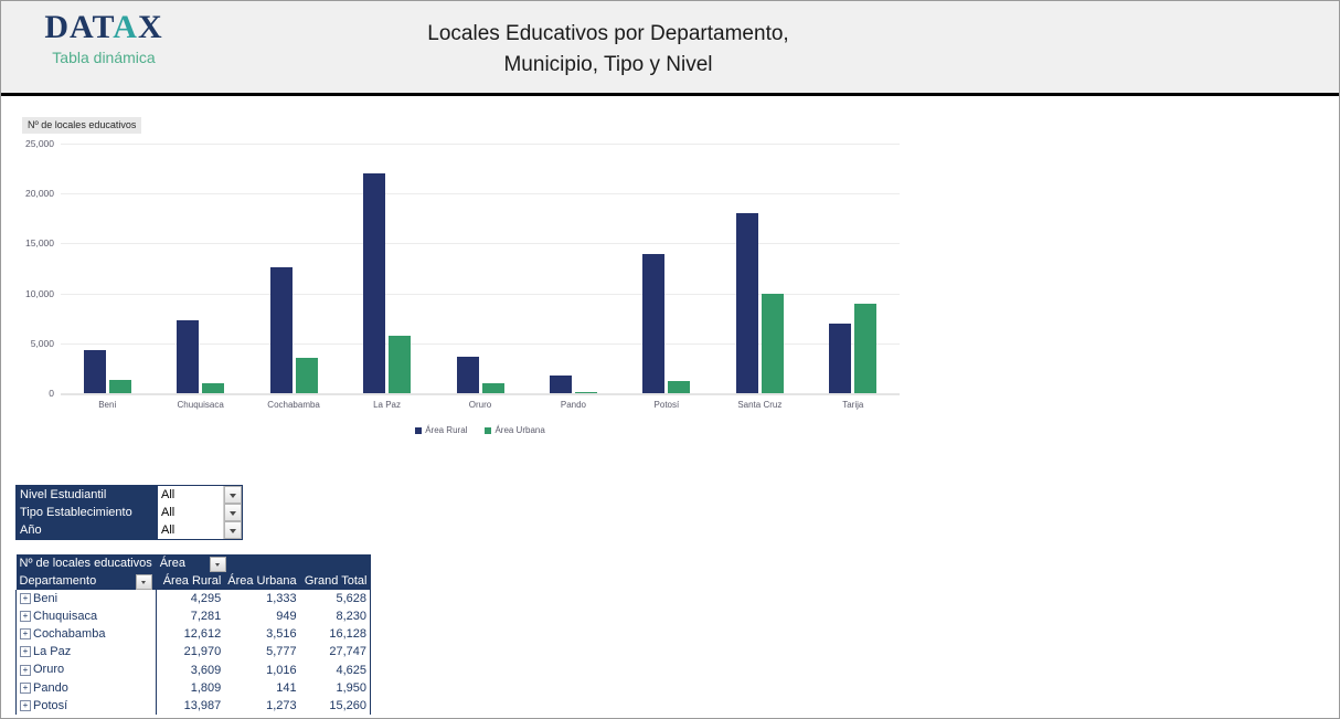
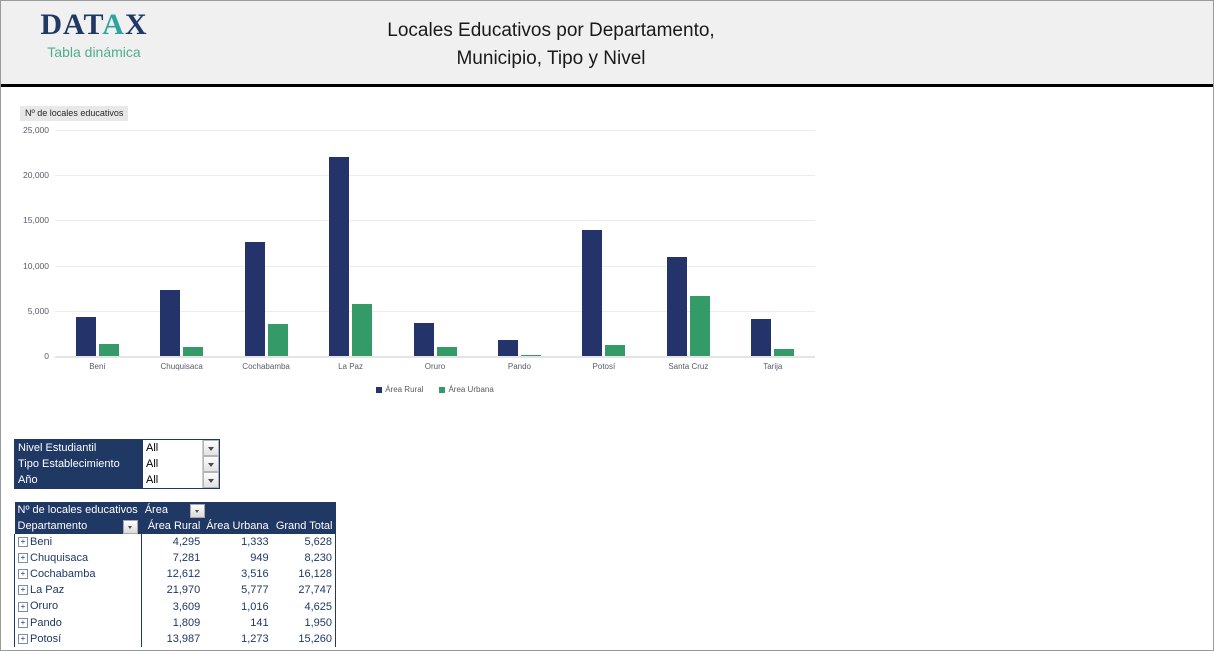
Área Rural/Santa Cruz: 18000 -> 11000
Área Urbana/Santa Cruz: 10000 -> 7000
Área Rural/Tarija: 7000 -> 4000
Área Urbana/Tarija: 9000 -> 1000
